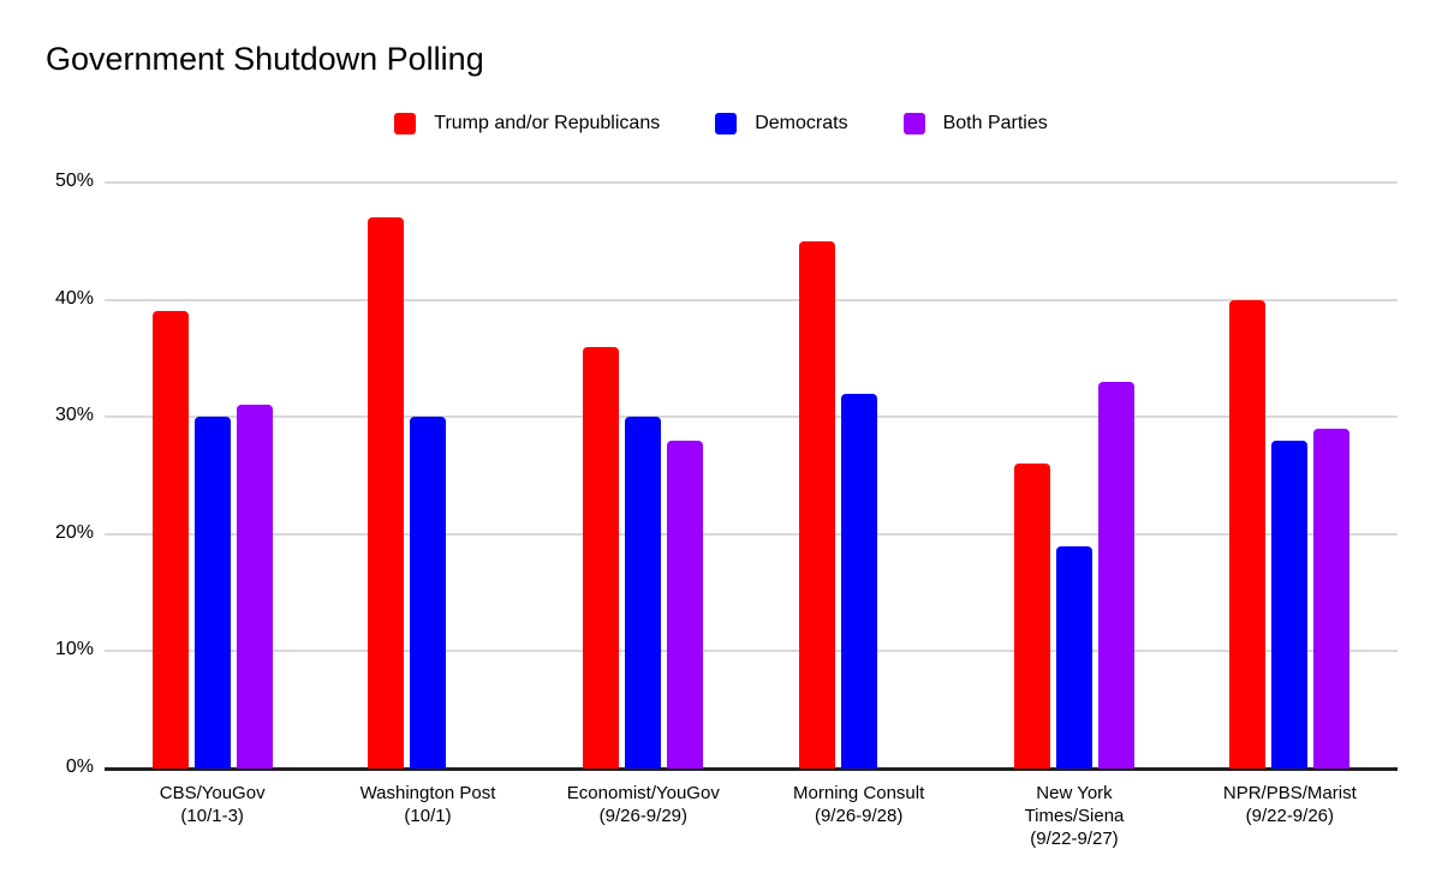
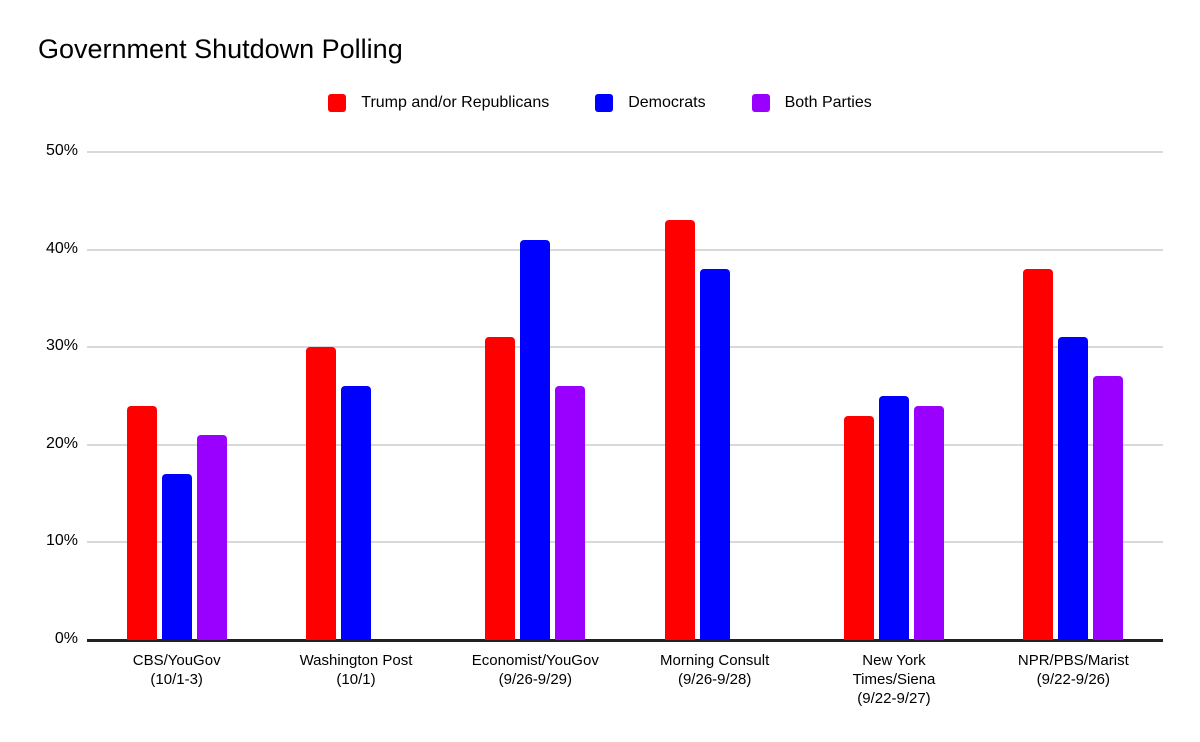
Trump and/or Republicans/CBS/YouGov (10/1-3): 39% -> 24%
Democrats/CBS/YouGov (10/1-3): 30% -> 17%
Both Parties/CBS/YouGov (10/1-3): 31% -> 21%
Trump and/or Republicans/Washington Post (10/1): 47% -> 30%
Democrats/Washington Post (10/1): 30% -> 26%
Trump and/or Republicans/Economist/YouGov (9/26-9/29): 36% -> 31%
Democrats/Economist/YouGov (9/26-9/29): 30% -> 41%
Both Parties/Economist/YouGov (9/26-9/29): 28% -> 26%
Trump and/or Republicans/Morning Consult (9/26-9/28): 45% -> 43%
Democrats/Morning Consult (9/26-9/28): 32% -> 38%
Trump and/or Republicans/New York Times/Siena (9/22-9/27): 26% -> 23%
Democrats/New York Times/Siena (9/22-9/27): 19% -> 25%
Both Parties/New York Times/Siena (9/22-9/27): 33% -> 24%
Trump and/or Republicans/NPR/PBS/Marist (9/22-9/26): 40% -> 38%
Democrats/NPR/PBS/Marist (9/22-9/26): 28% -> 31%
Both Parties/NPR/PBS/Marist (9/22-9/26): 29% -> 27%
